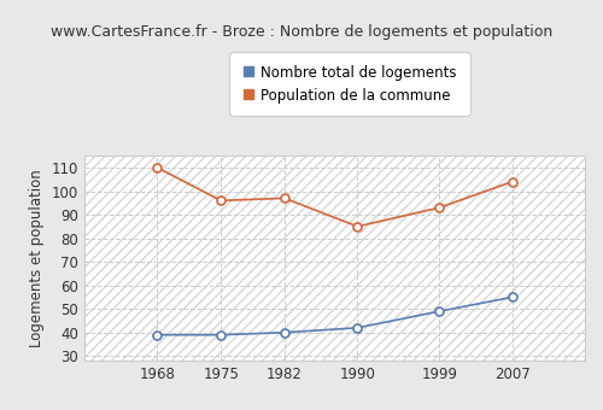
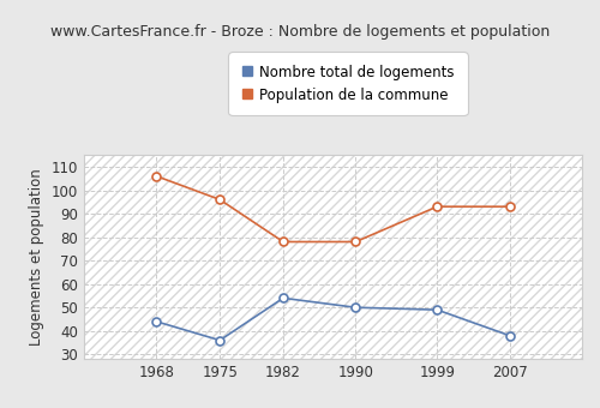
Nombre total de logements/1968: 39 -> 44
Population de la commune/1968: 110 -> 106
Nombre total de logements/1975: 39 -> 36
Nombre total de logements/1982: 40 -> 54
Population de la commune/1982: 97 -> 78
Nombre total de logements/1990: 42 -> 50
Population de la commune/1990: 85 -> 78
Nombre total de logements/2007: 55 -> 38
Population de la commune/2007: 104 -> 93
